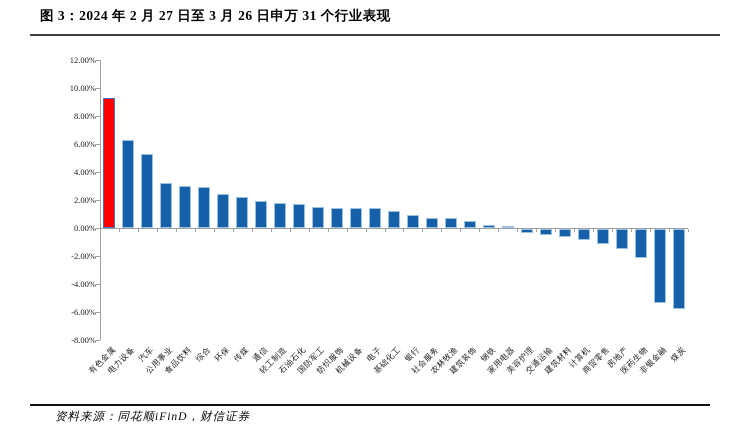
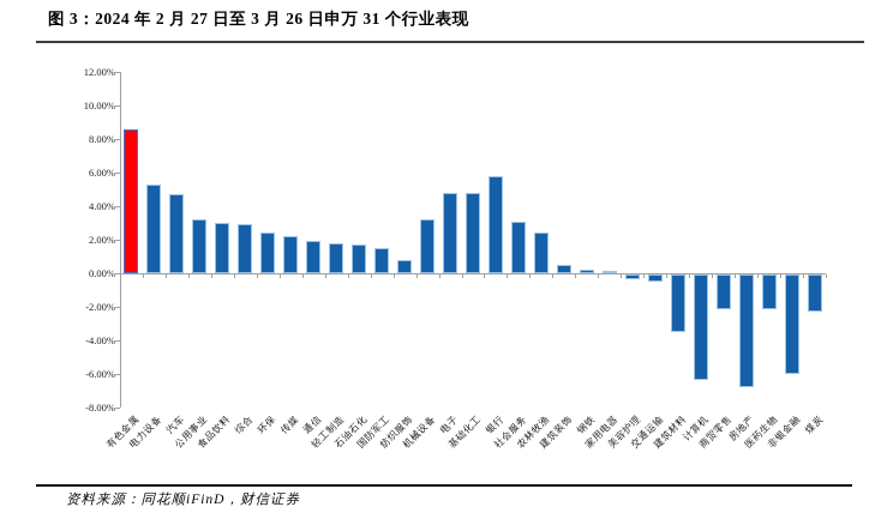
有色金属: 9.3% -> 8.6%
电力设备: 6.3% -> 5.3%
汽车: 5.3% -> 4.7%
纺织服饰: 1.4% -> 0.8%
机械设备: 1.4% -> 3.2%
电子: 1.4% -> 4.8%
基础化工: 1.2% -> 4.8%
银行: 0.9% -> 5.8%
社会服务: 0.7% -> 3.1%
农林牧渔: 0.7% -> 2.4%
建筑材料: -0.6% -> -3.4%
计算机: -0.8% -> -6.3%
商贸零售: -1.1% -> -2.1%
房地产: -1.4% -> -6.7%
非银金融: -5.2% -> -5.9%
煤炭: -5.7% -> -2.2%
